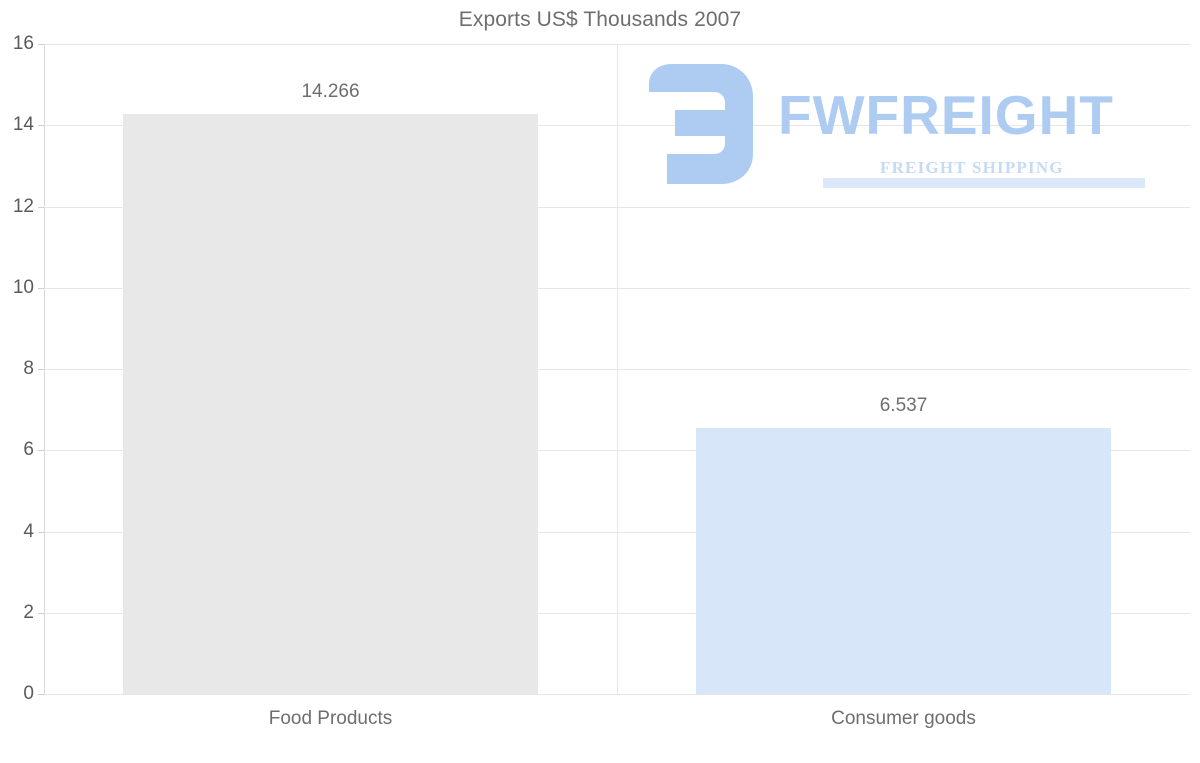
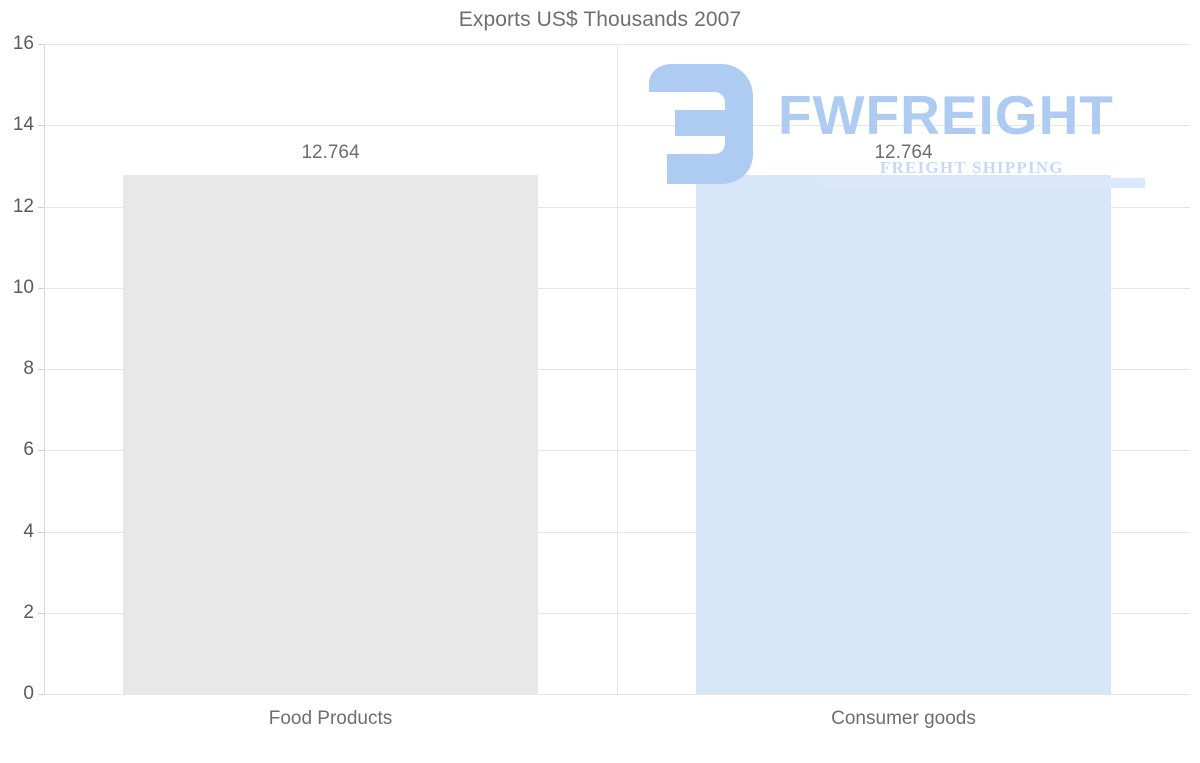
Food Products: 14.266 -> 12.764
Consumer goods: 6.537 -> 12.764
